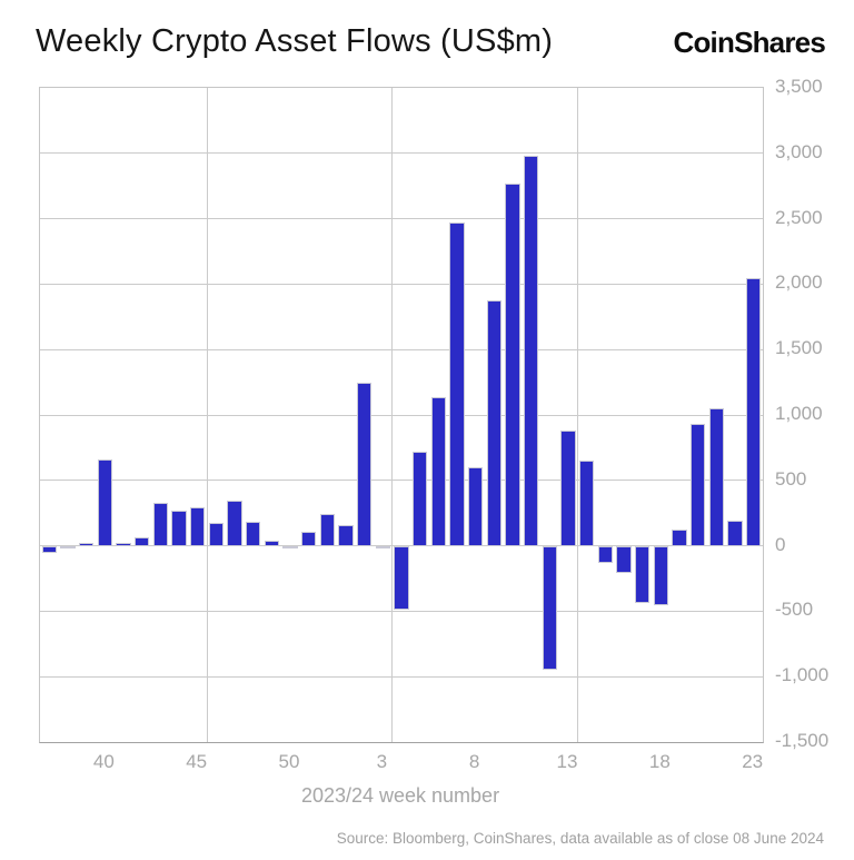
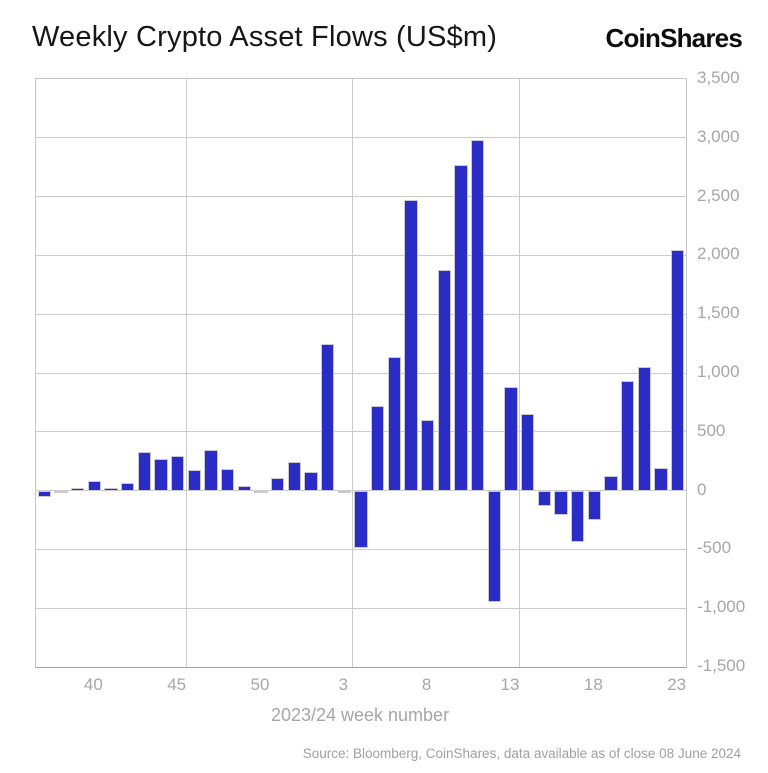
40: 660 -> 80
18: -450 -> -250
